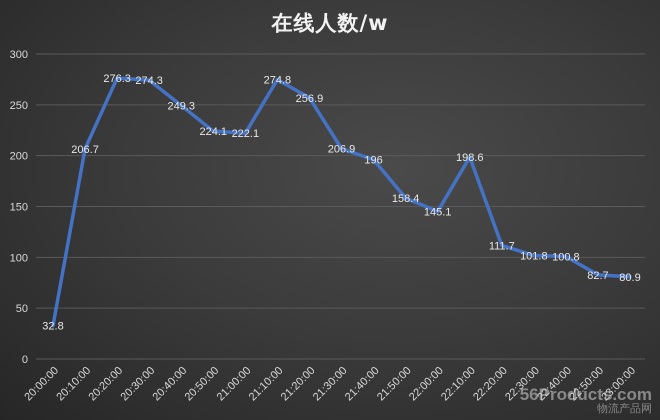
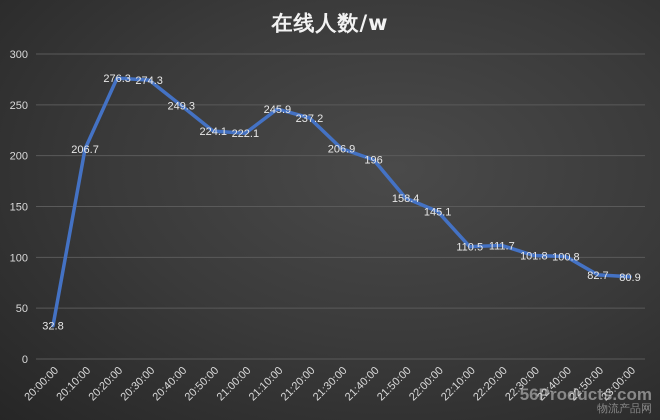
21:10:00: 274.8 -> 245.9
21:20:00: 256.9 -> 237.2
22:10:00: 198.6 -> 110.5
